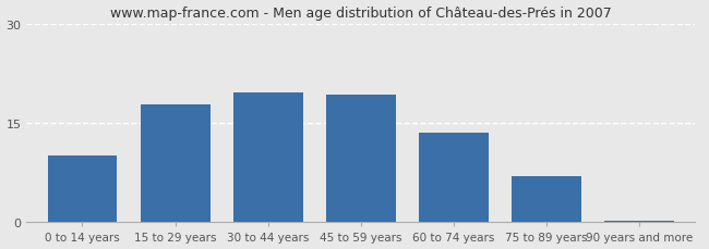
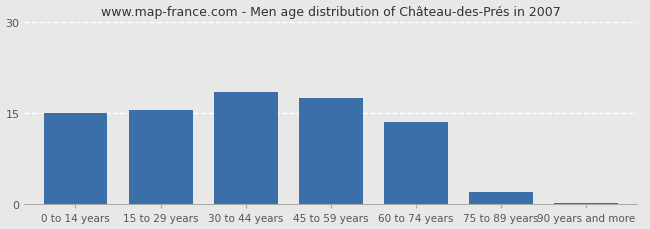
0 to 14 years: 10.0 -> 15.0
15 to 29 years: 17.8 -> 15.5
30 to 44 years: 19.6 -> 18.5
45 to 59 years: 19.2 -> 17.5
75 to 89 years: 7.0 -> 2.0
